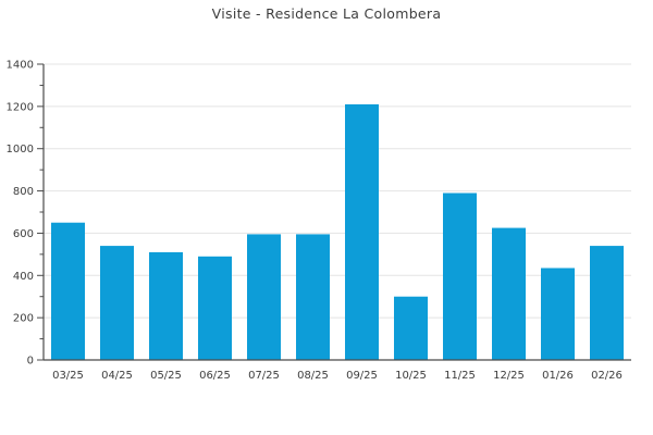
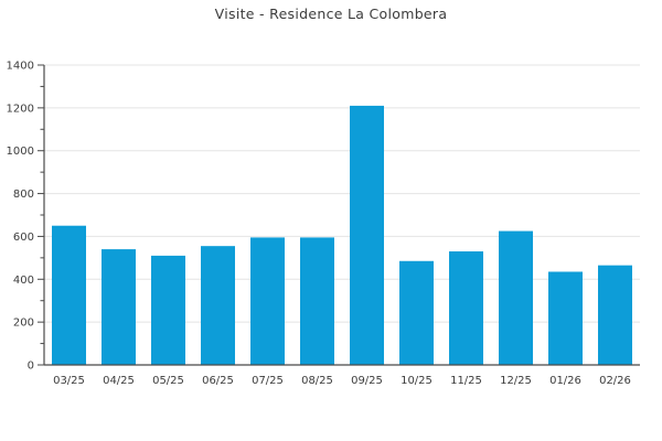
06/25: 490 -> 560
10/25: 300 -> 480
11/25: 790 -> 530
02/26: 540 -> 460
